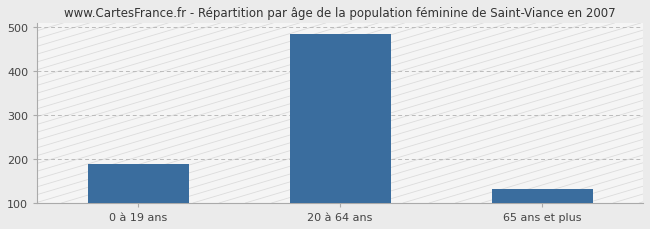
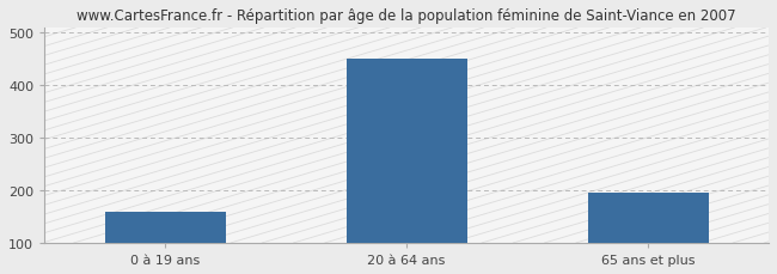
0 à 19 ans: 189 -> 160
20 à 64 ans: 484 -> 450
65 ans et plus: 133 -> 195
